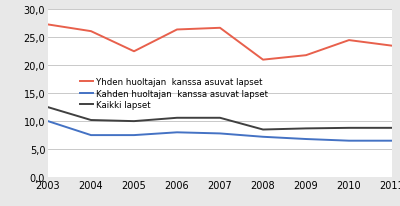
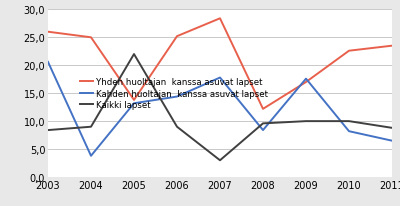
Yhden huoltajan kanssa asuvat lapset/2003: 27,3 -> 26,0
Kahden huoltajan kanssa asuvat lapset/2003: 10,0 -> 20,6
Kaikki lapset/2003: 12,5 -> 8,4
Yhden huoltajan kanssa asuvat lapset/2004: 26,1 -> 25,0
Kahden huoltajan kanssa asuvat lapset/2004: 7,5 -> 3,8
Kaikki lapset/2004: 10,2 -> 9,0
Yhden huoltajan kanssa asuvat lapset/2005: 22,5 -> 13,8
Kahden huoltajan kanssa asuvat lapset/2005: 7,5 -> 13,2
Kaikki lapset/2005: 10,0 -> 22,0
Yhden huoltajan kanssa asuvat lapset/2006: 26,4 -> 25,2
Kahden huoltajan kanssa asuvat lapset/2006: 8,0 -> 14,4
Kaikki lapset/2006: 10,6 -> 9,0
Yhden huoltajan kanssa asuvat lapset/2007: 26,7 -> 28,4
Kahden huoltajan kanssa asuvat lapset/2007: 7,8 -> 17,8
Kaikki lapset/2007: 10,6 -> 3,0
Yhden huoltajan kanssa asuvat lapset/2008: 21,0 -> 12,2
Kahden huoltajan kanssa asuvat lapset/2008: 7,2 -> 8,4
Kaikki lapset/2008: 8,5 -> 9,6
Yhden huoltajan kanssa asuvat lapset/2009: 21,8 -> 17,0
Kahden huoltajan kanssa asuvat lapset/2009: 6,8 -> 17,6
Kaikki lapset/2009: 8,7 -> 10,0
Yhden huoltajan kanssa asuvat lapset/2010: 24,5 -> 22,6
Kahden huoltajan kanssa asuvat lapset/2010: 6,5 -> 8,2
Kaikki lapset/2010: 8,8 -> 10,0
